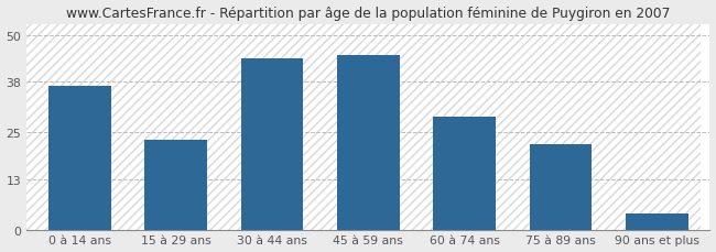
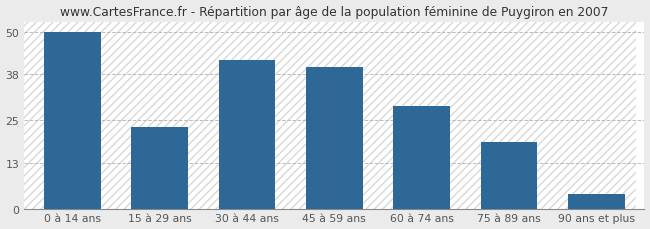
0 à 14 ans: 37 -> 50
30 à 44 ans: 44 -> 42
45 à 59 ans: 45 -> 40
75 à 89 ans: 22 -> 19
